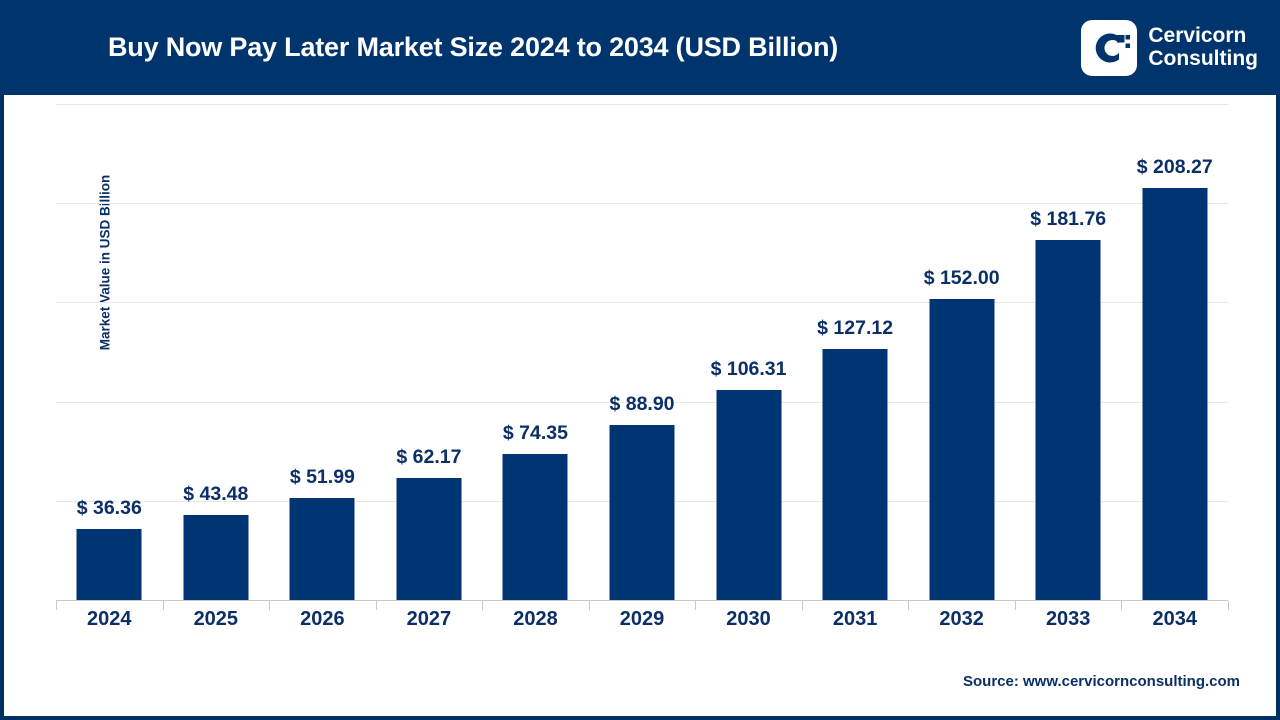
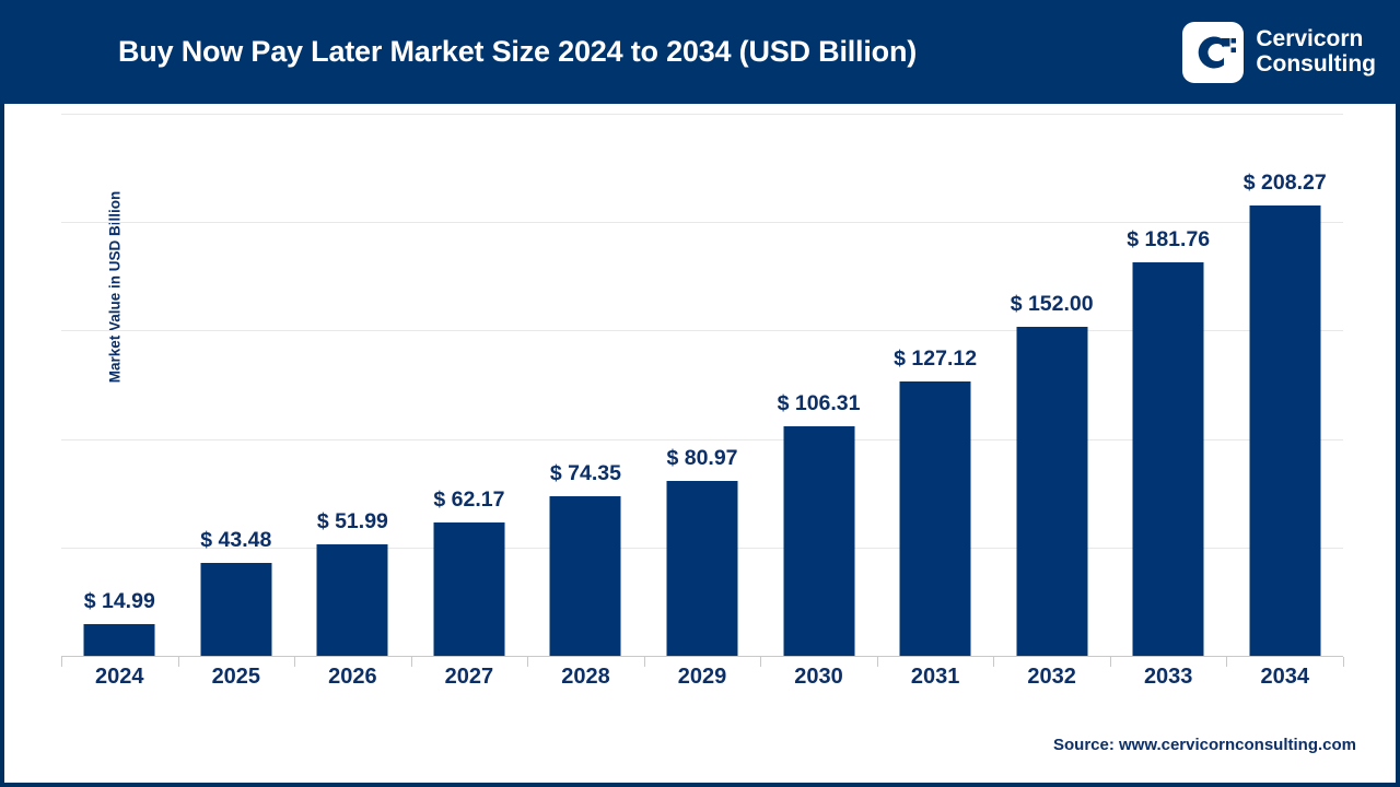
2024: 36.36 -> 14.99
2029: 88.90 -> 80.97
